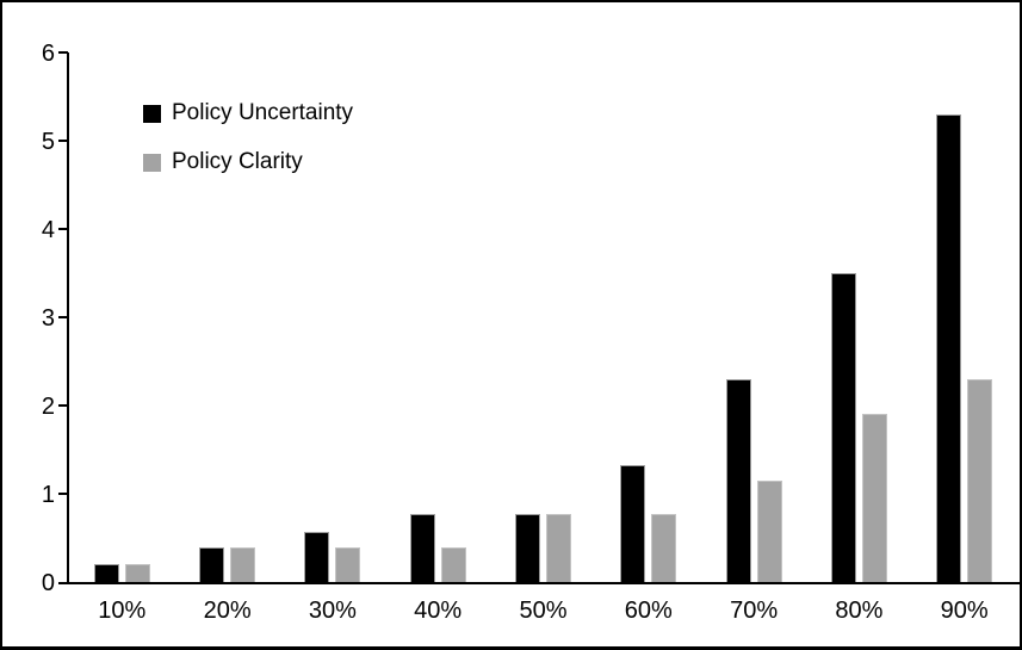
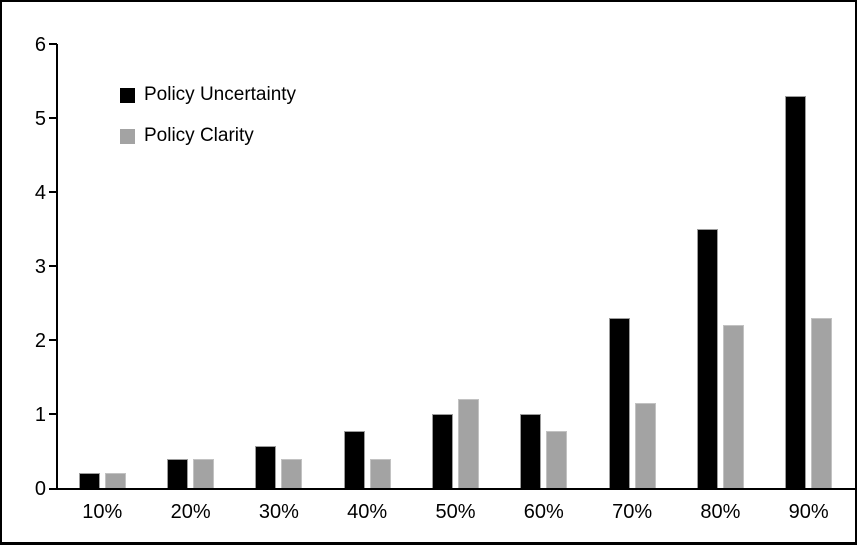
Policy Uncertainty/50%: 0.8 -> 1.0
Policy Clarity/50%: 0.8 -> 1.2
Policy Uncertainty/60%: 1.3 -> 1.0
Policy Clarity/80%: 1.9 -> 2.2
